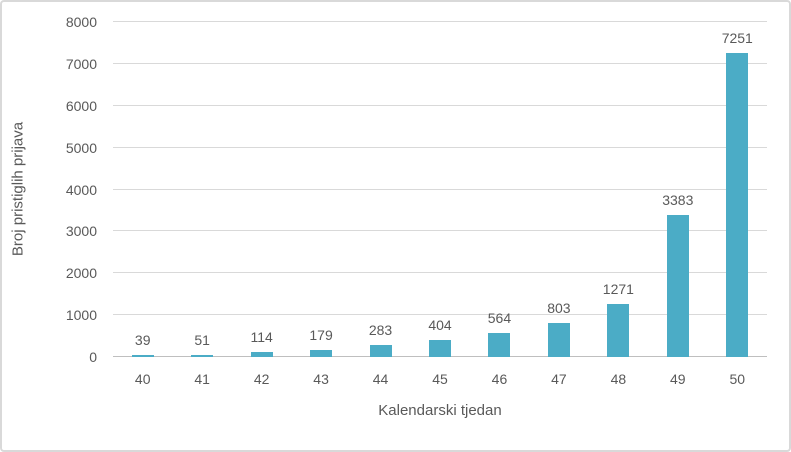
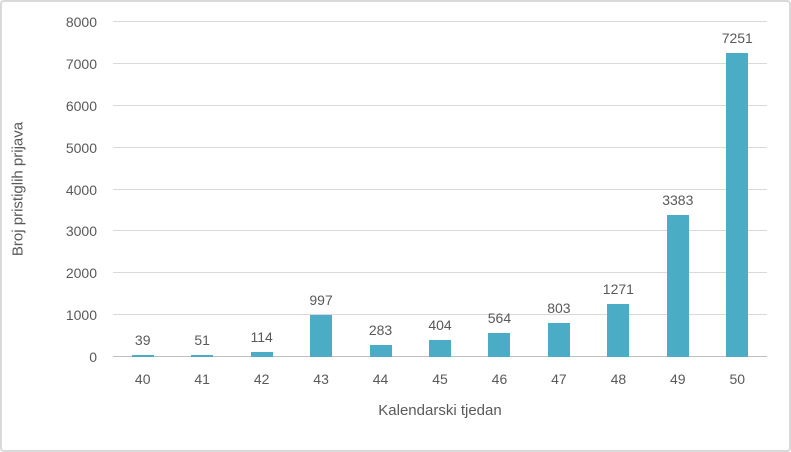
43: 179 -> 997
